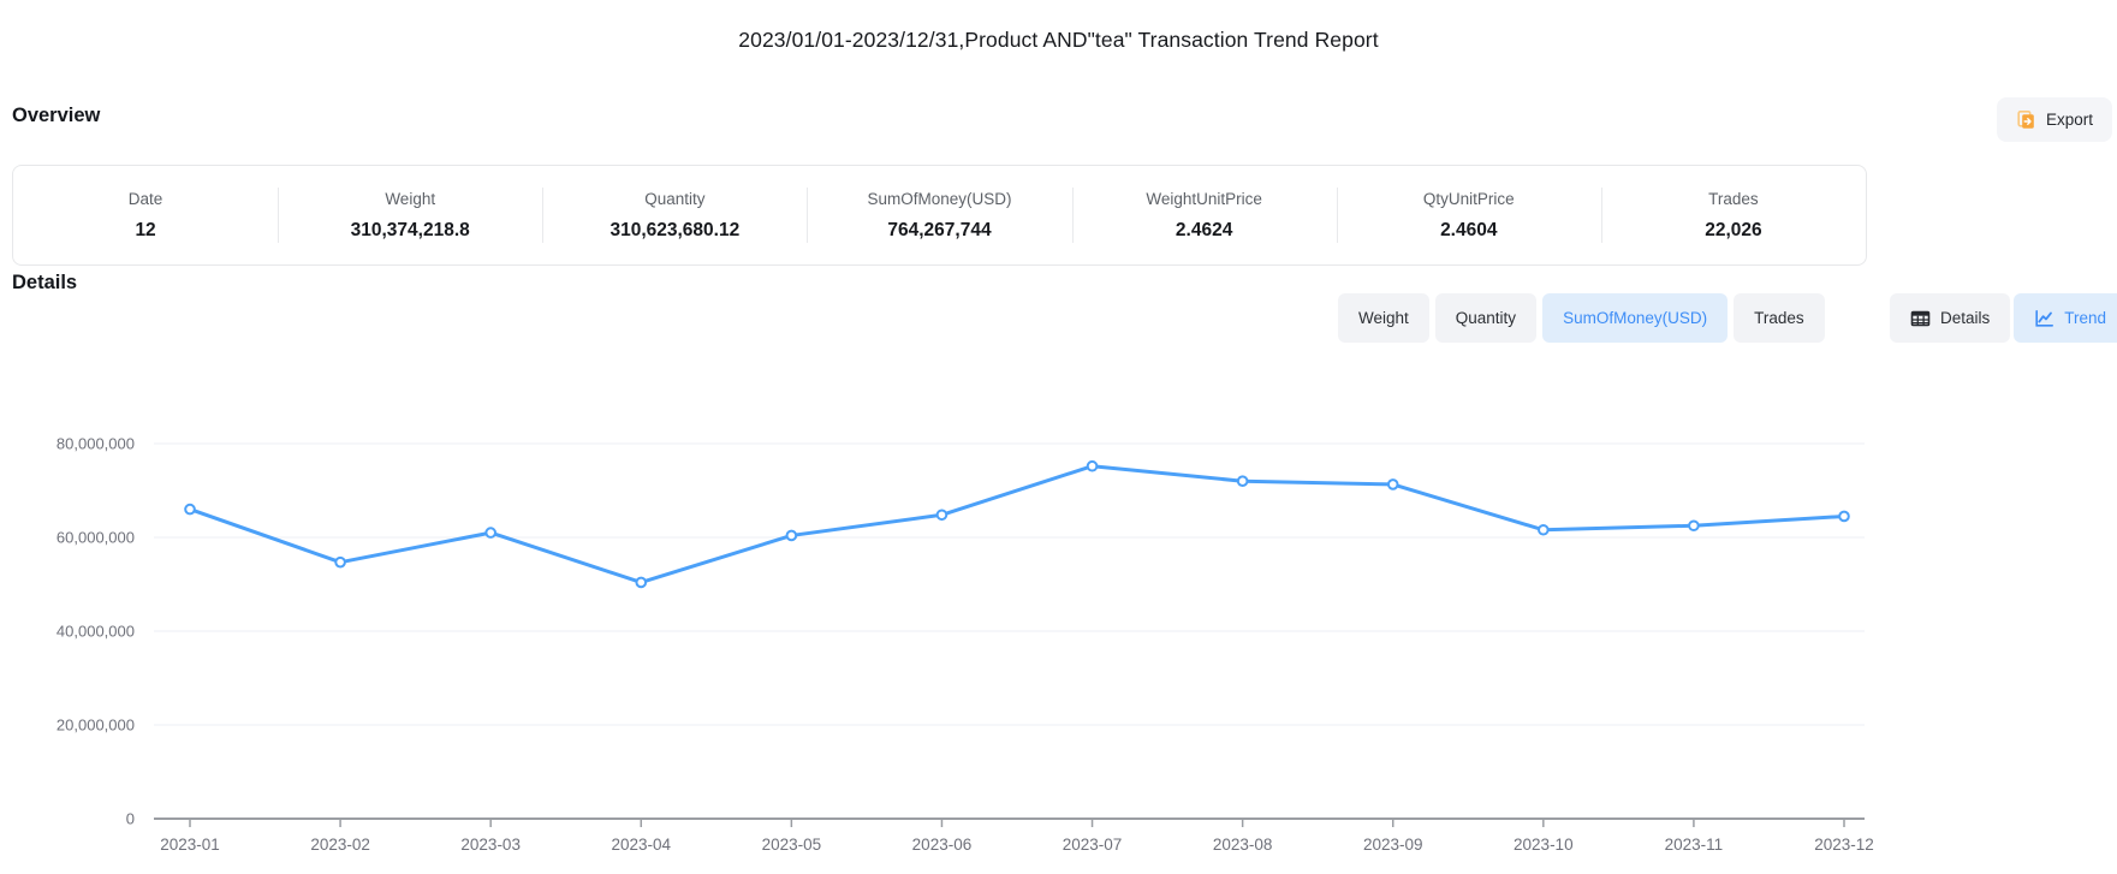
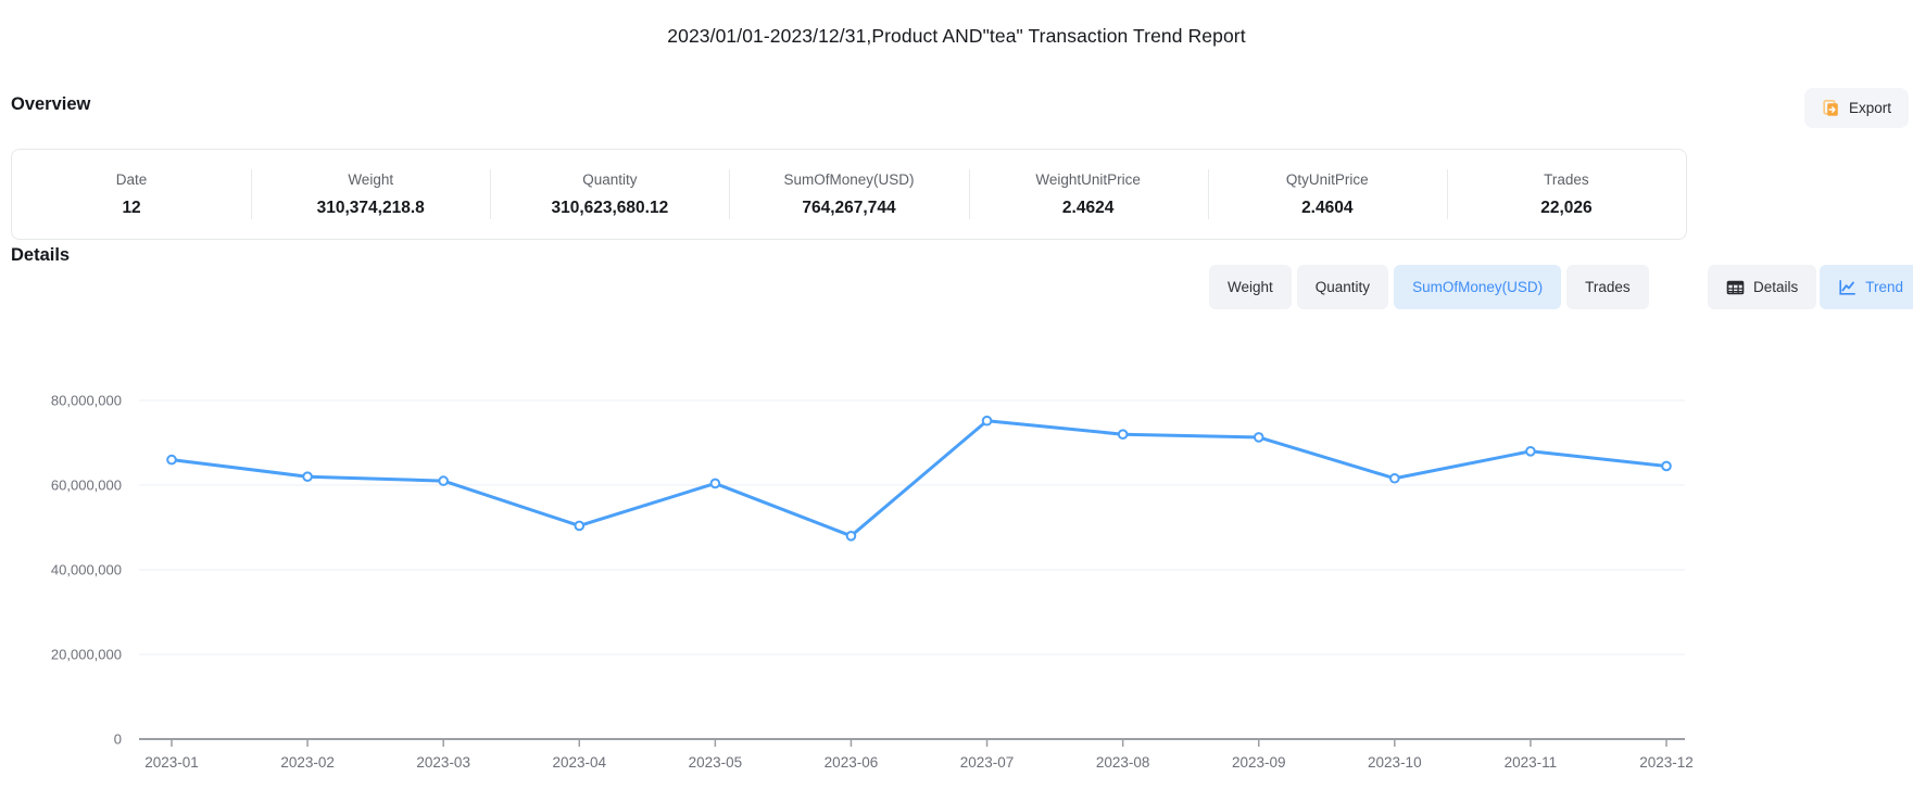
2023-02: 55000000 -> 62000000
2023-06: 65000000 -> 48000000
2023-11: 62000000 -> 68000000
